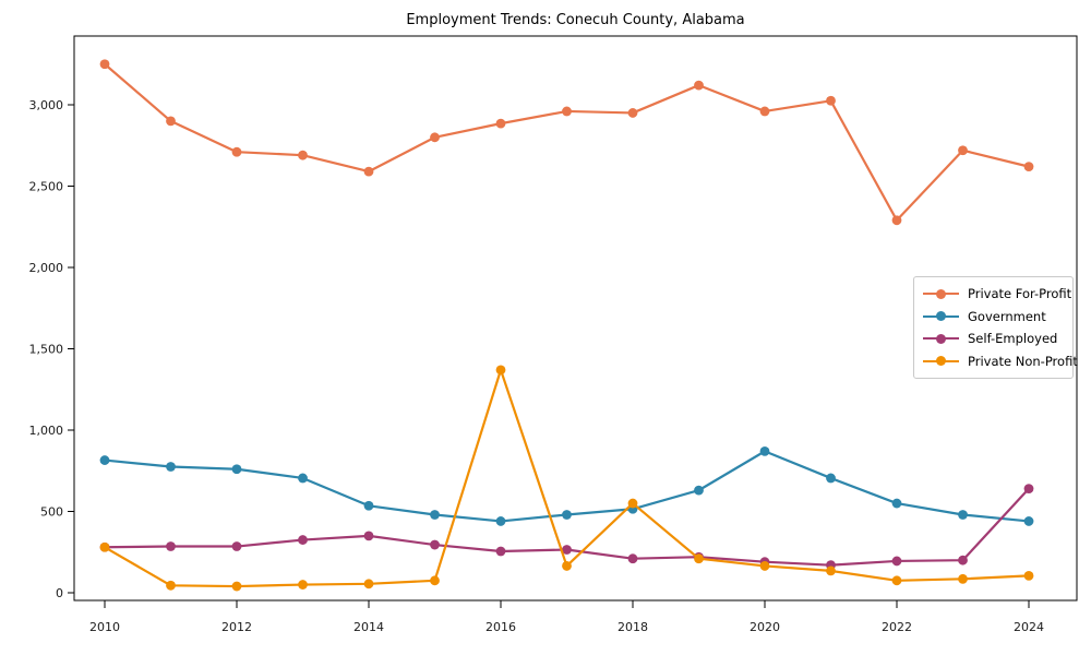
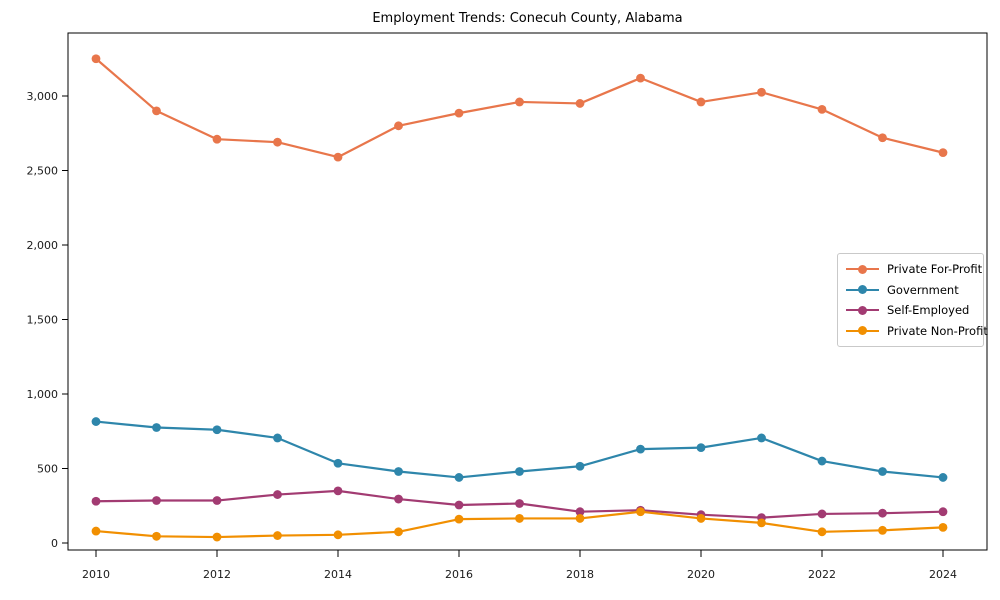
Private Non-Profit/2010: 280 -> 80
Private Non-Profit/2016: 1370 -> 160
Private Non-Profit/2018: 550 -> 160
Government/2020: 870 -> 640
Private For-Profit/2022: 2290 -> 2910
Self-Employed/2024: 640 -> 210
